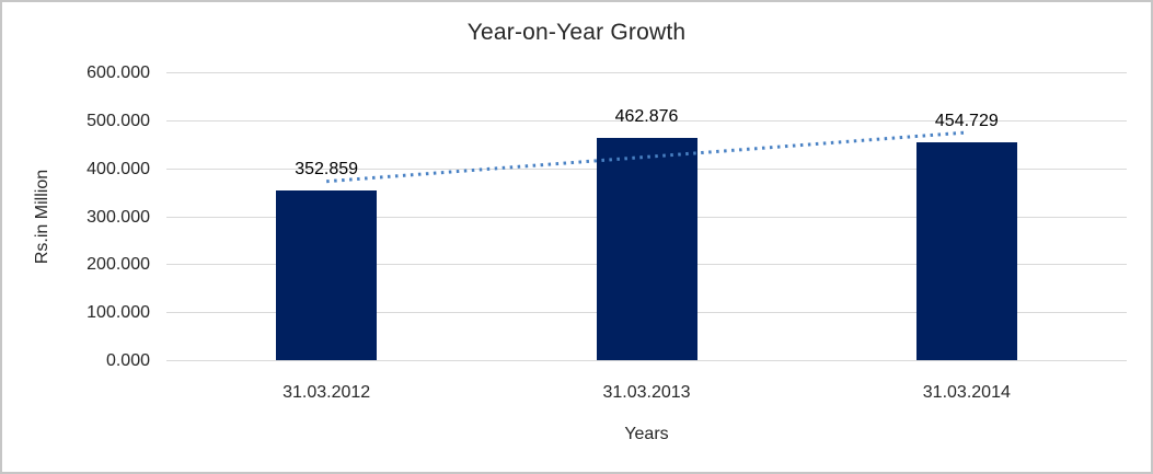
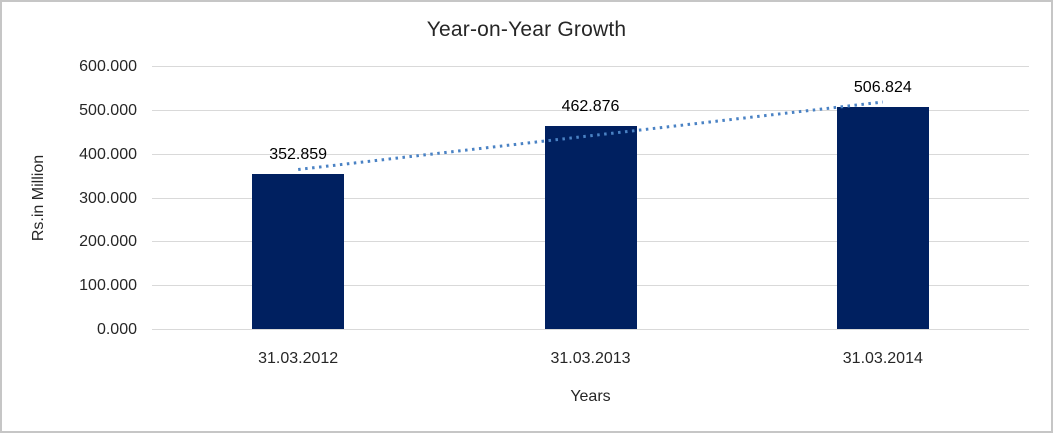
31.03.2014: 454.729 -> 506.824
